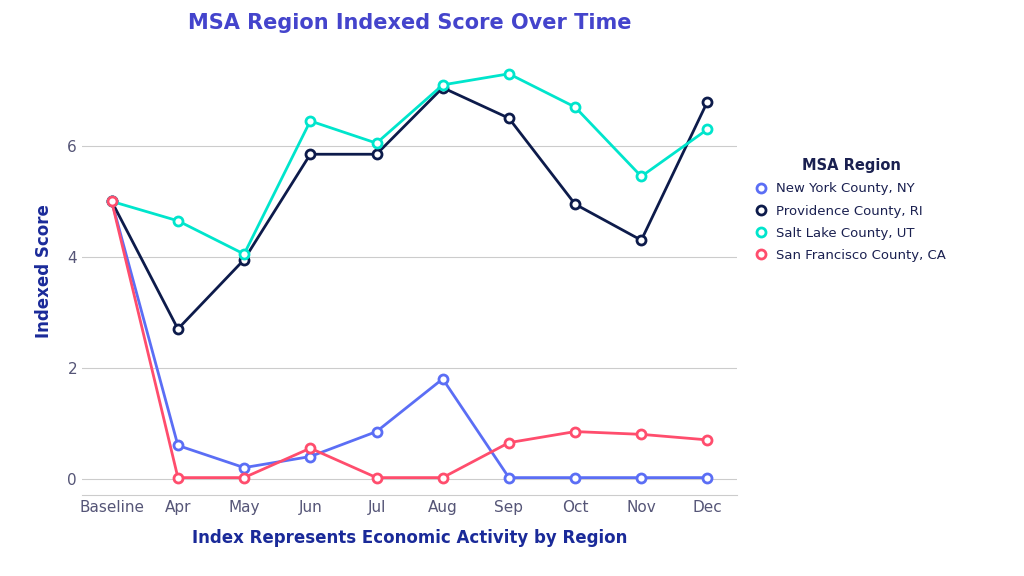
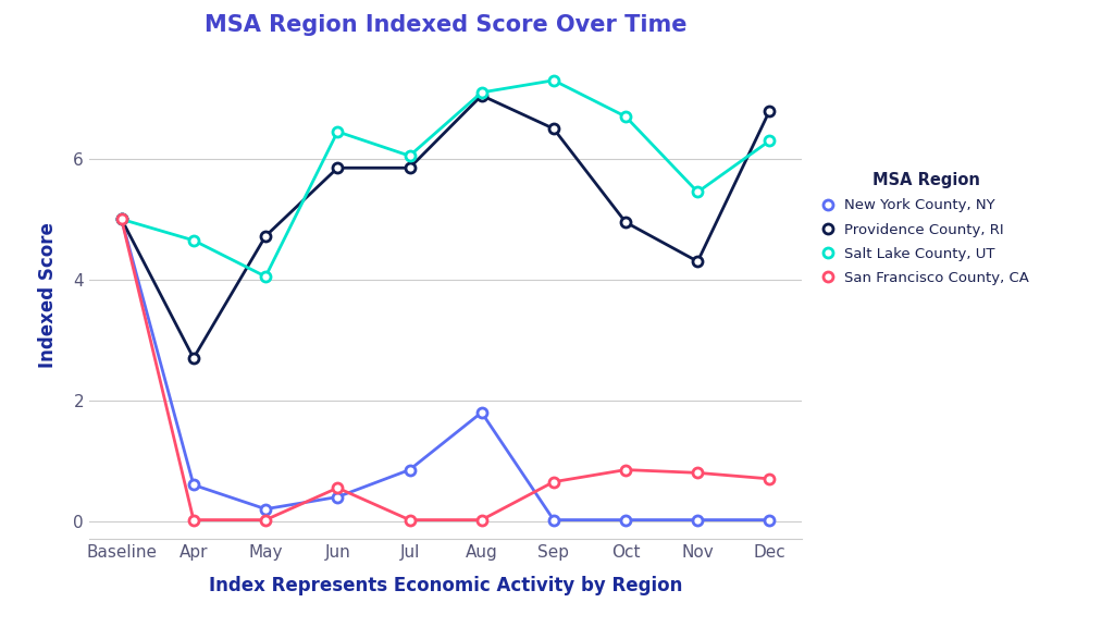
Providence County, RI/May: 3.95 -> 4.72
